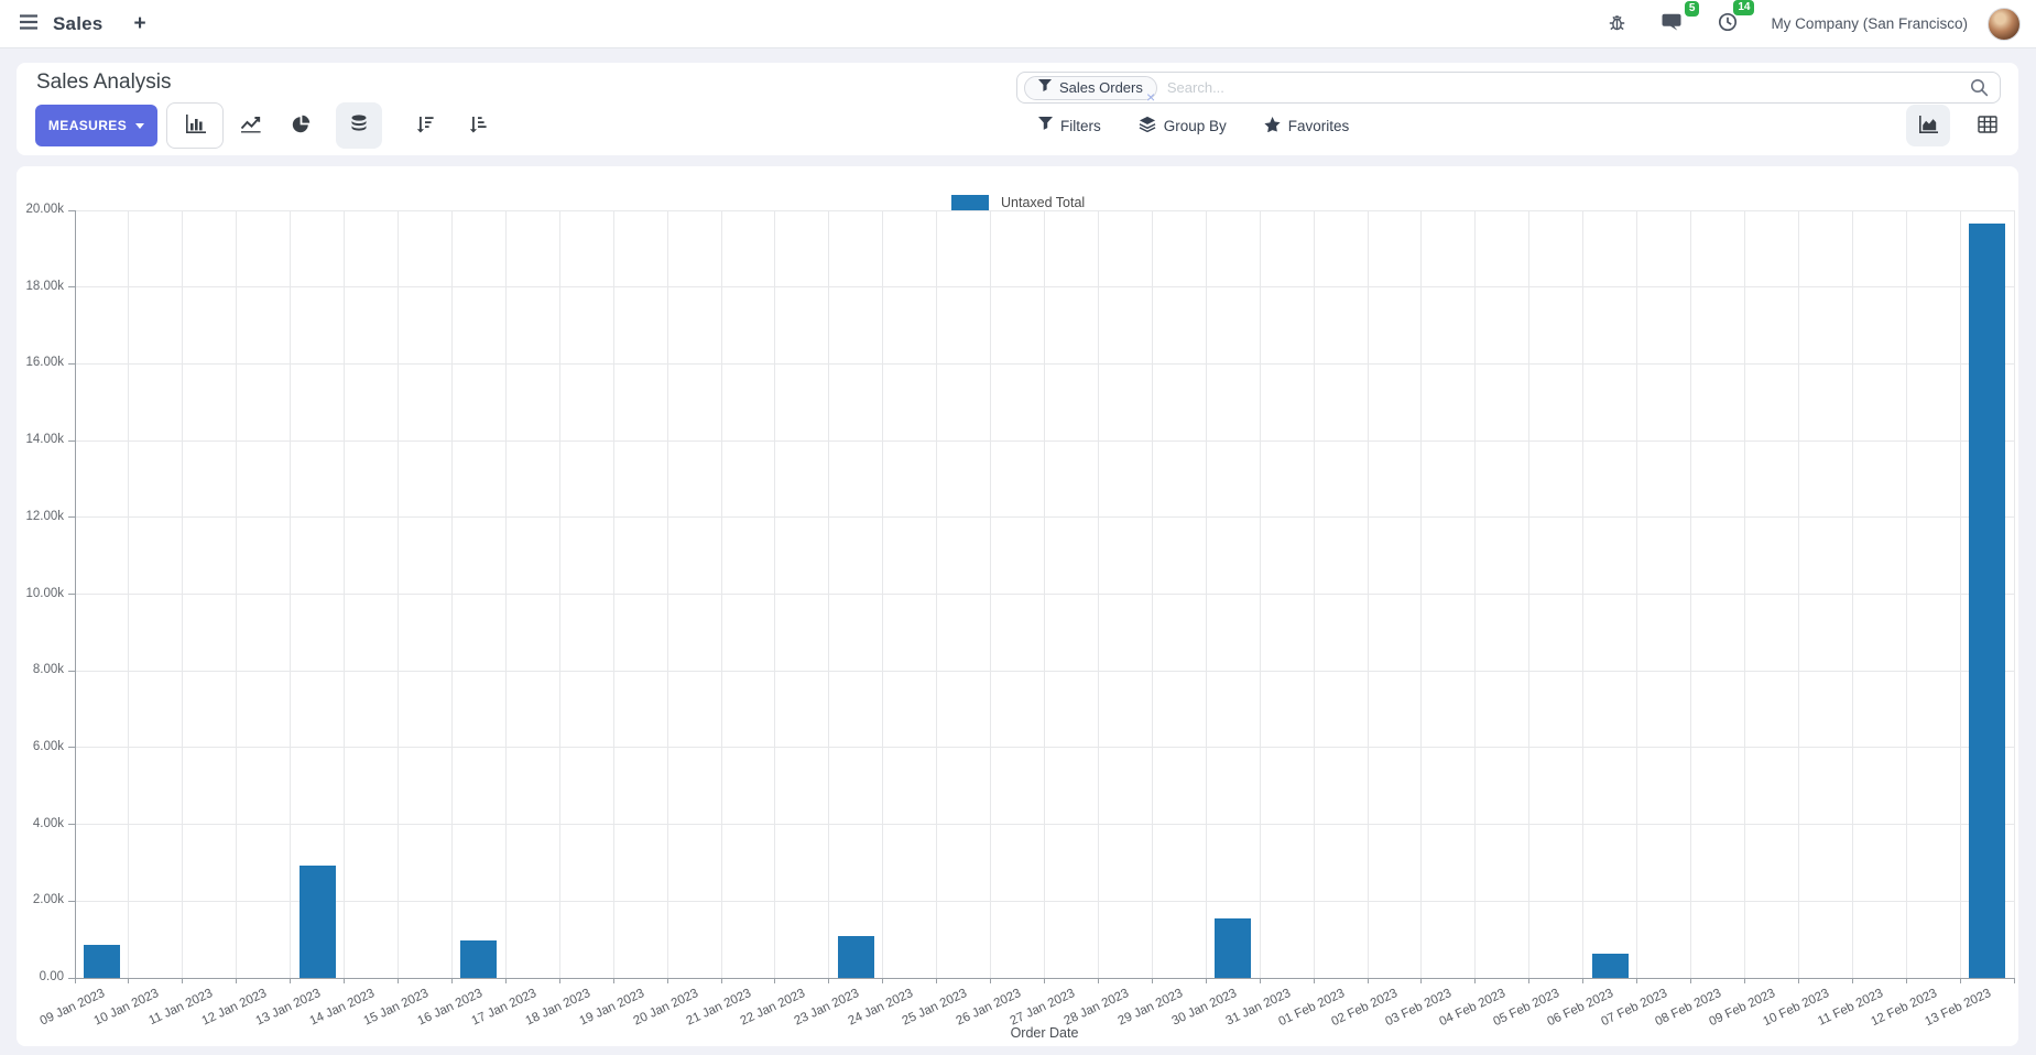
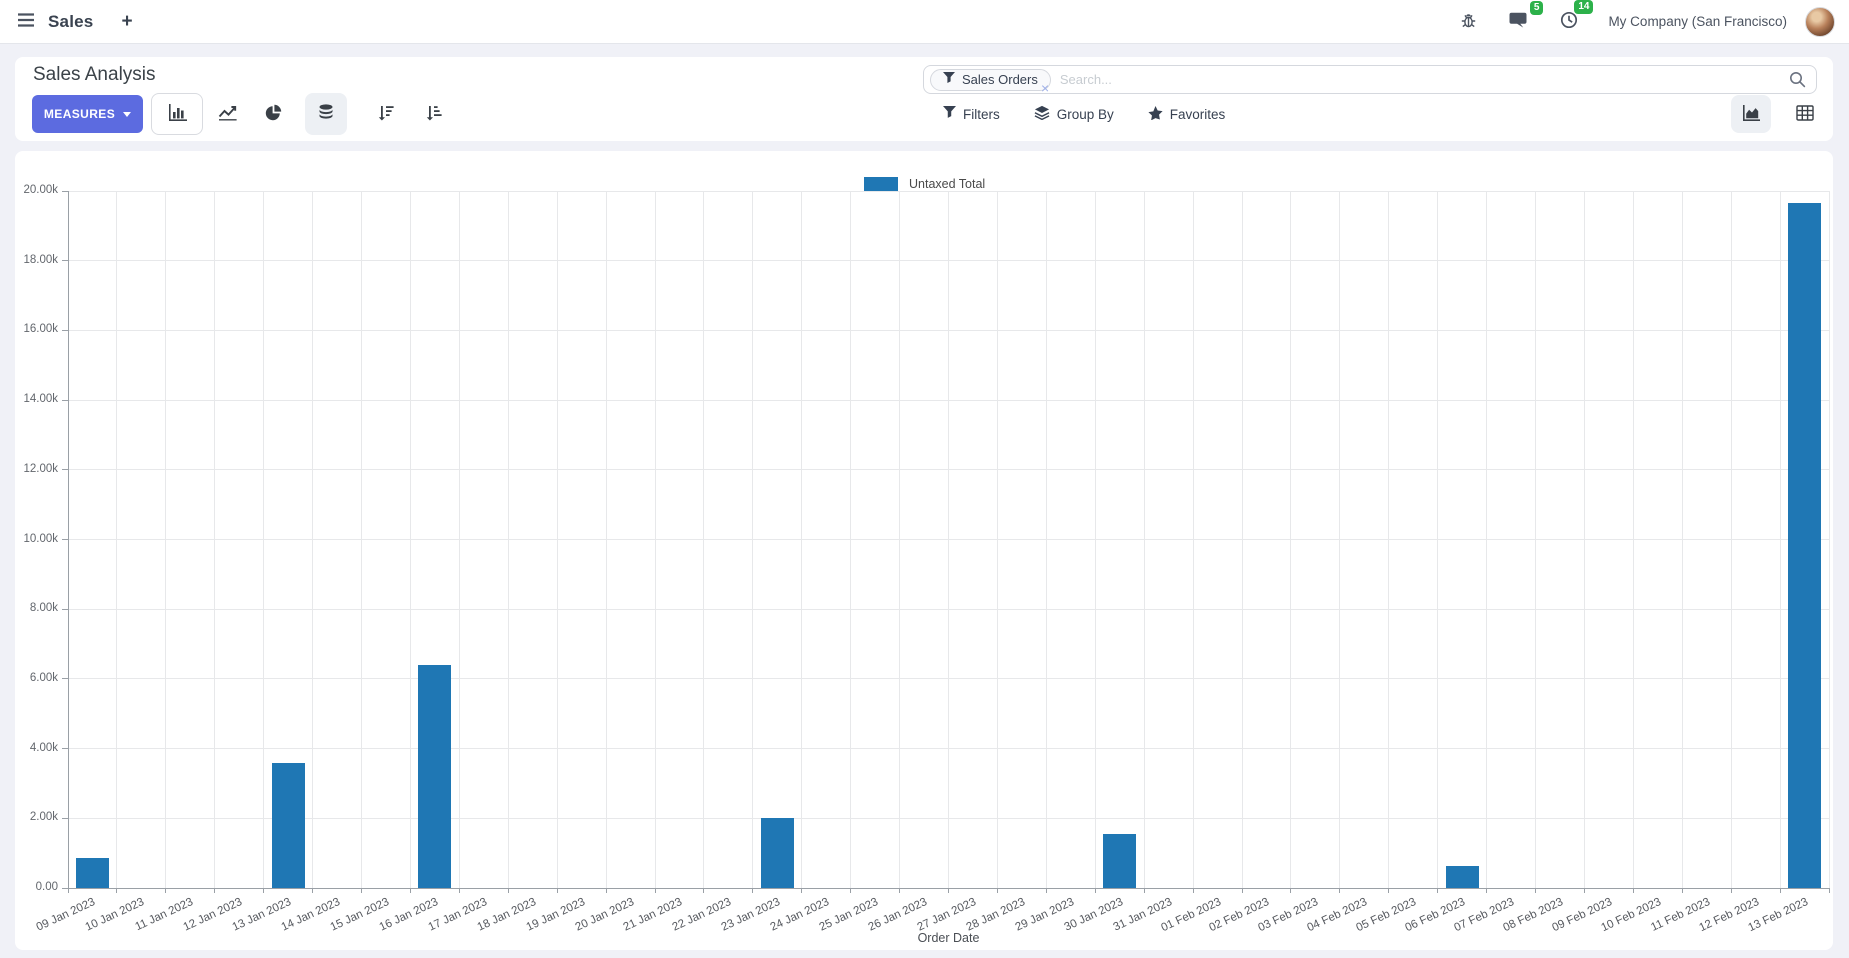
13 Jan 2023: 2.9k -> 3.6k
16 Jan 2023: 1.0k -> 6.4k
23 Jan 2023: 1.1k -> 2.0k
